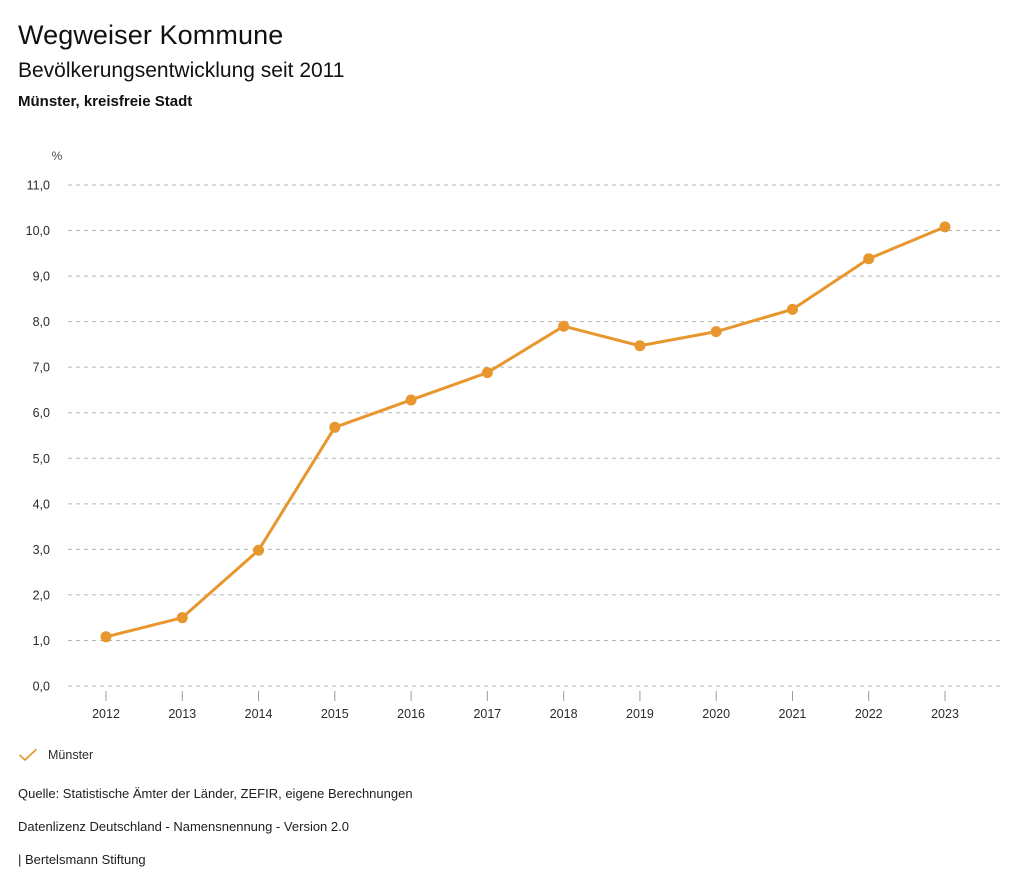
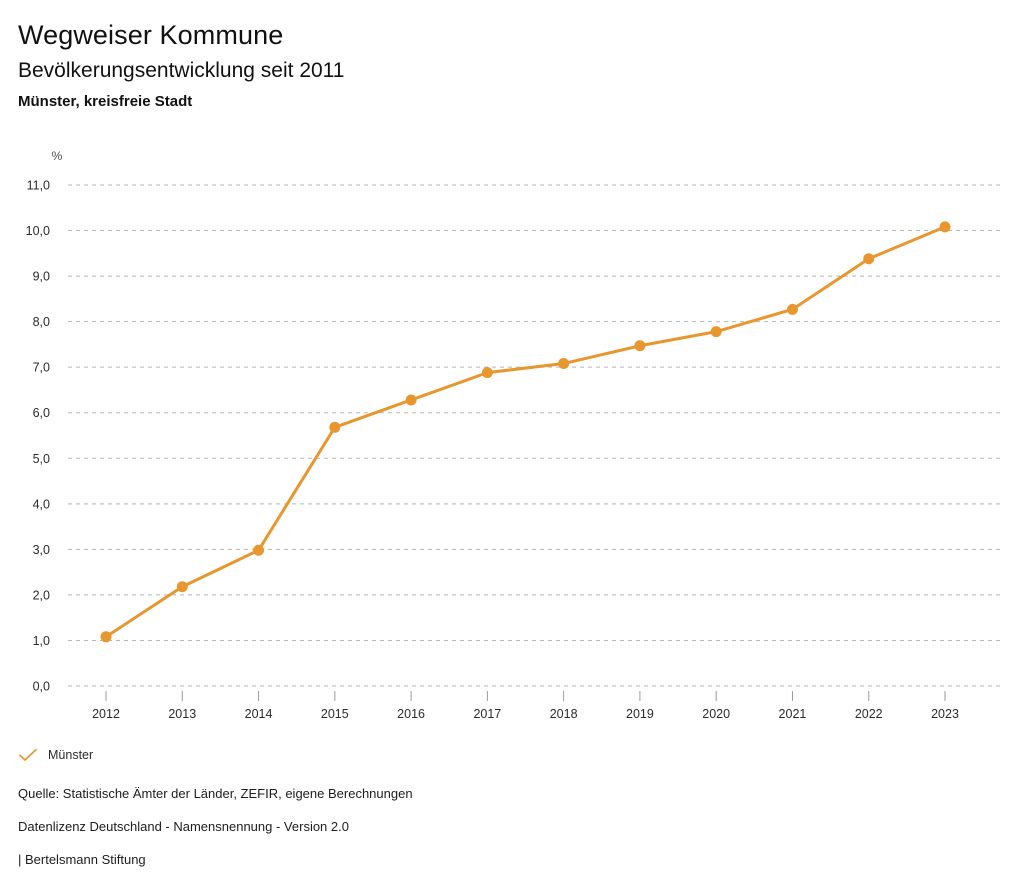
2013: 1,5 -> 2,2
2018: 7,9 -> 7,1
